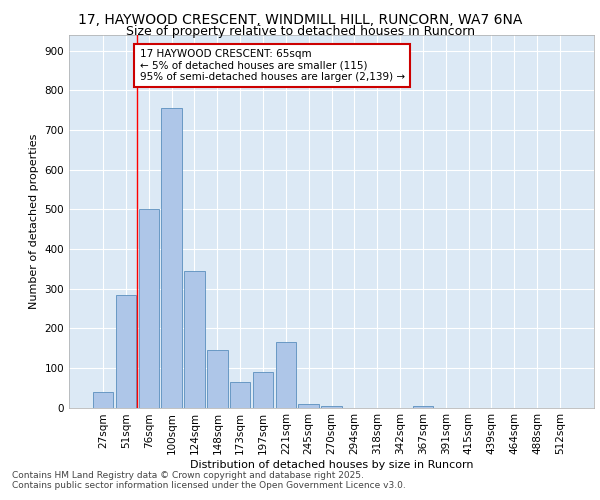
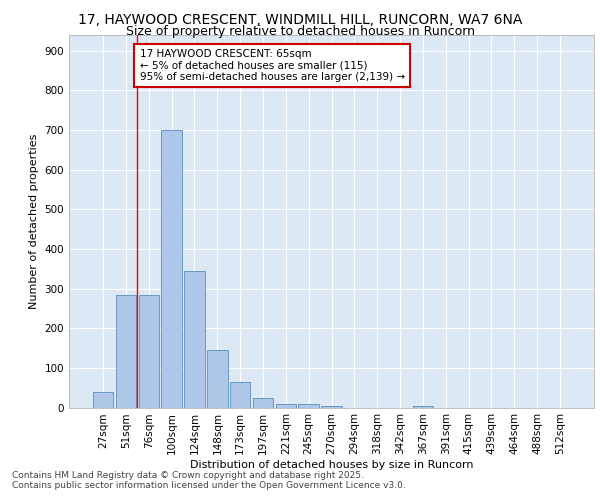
76sqm: 500 -> 285
100sqm: 755 -> 700
197sqm: 90 -> 25
221sqm: 165 -> 10
